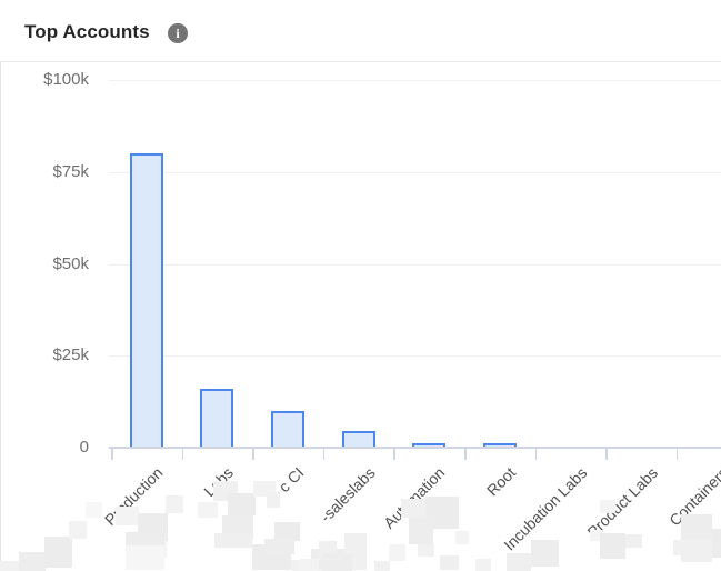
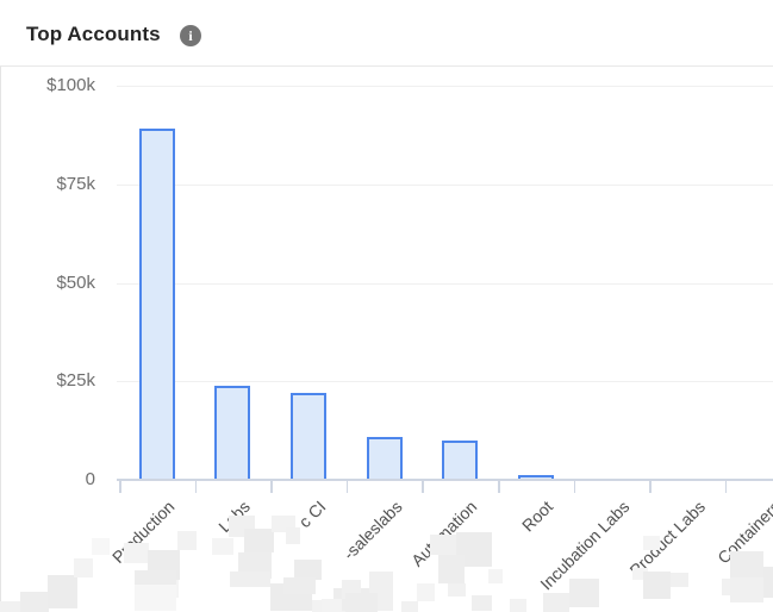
Production: $80k -> $89k
Labs: $16k -> $24k
c CI: $10k -> $22k
-saleslabs: $4k -> $11k
Automation: $1k -> $10k
